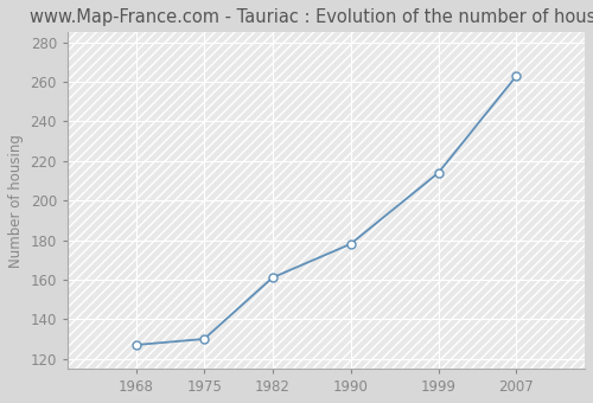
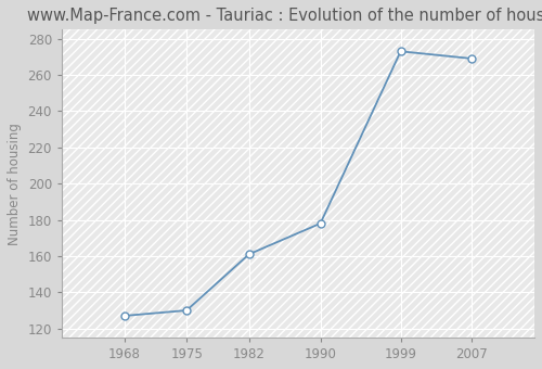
1999: 214 -> 273
2007: 263 -> 269
